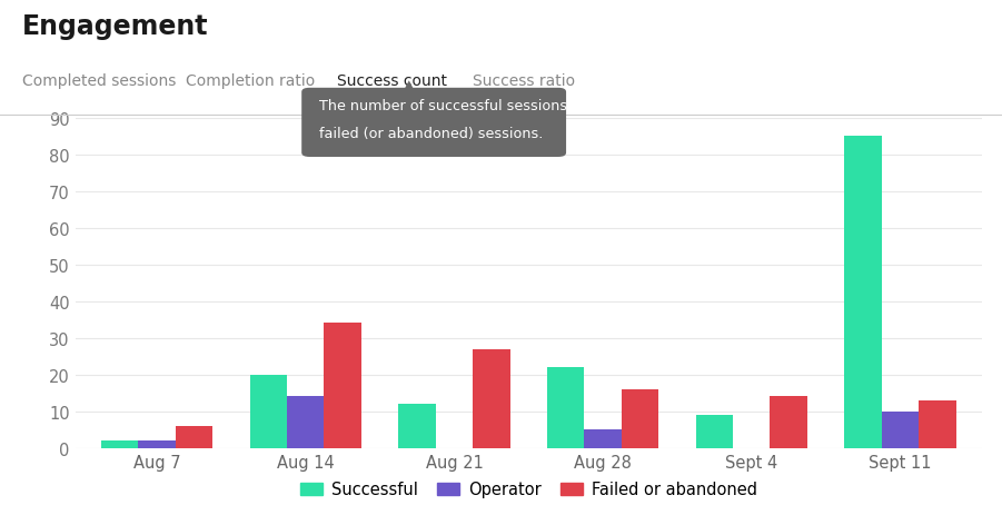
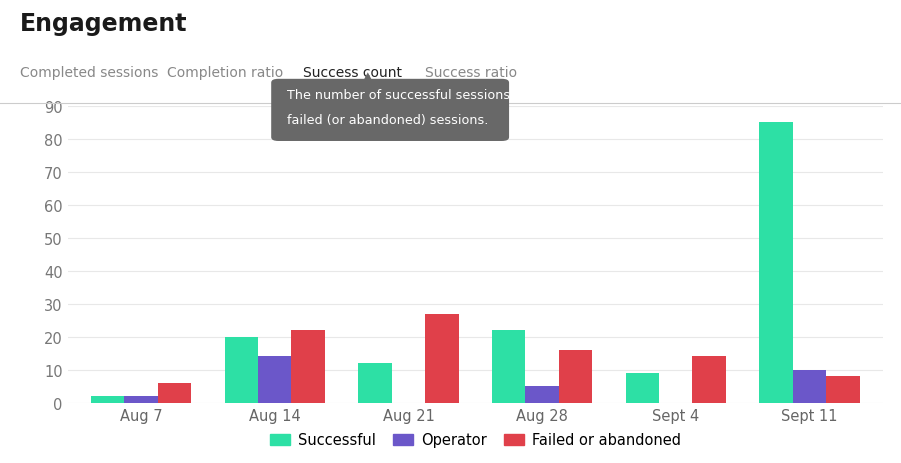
Failed or abandoned/Aug 14: 34 -> 22
Failed or abandoned/Sept 11: 13 -> 8
